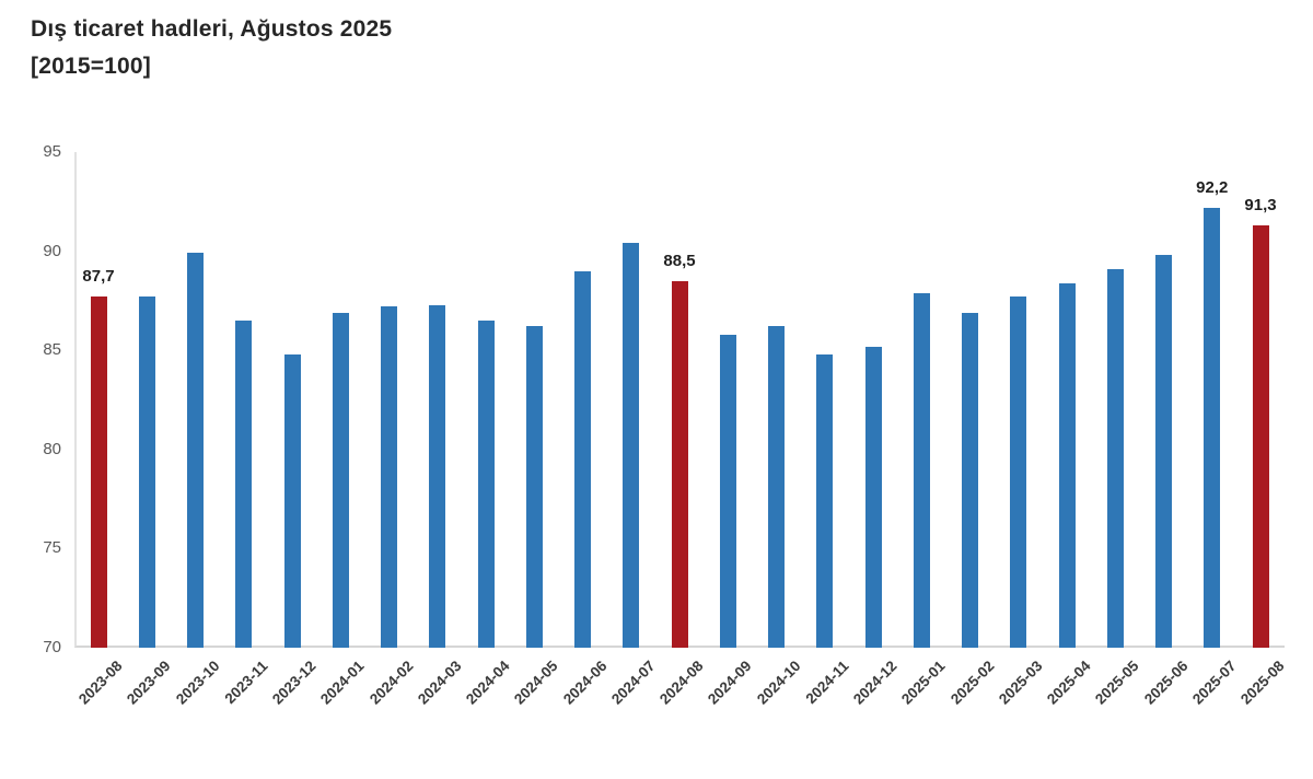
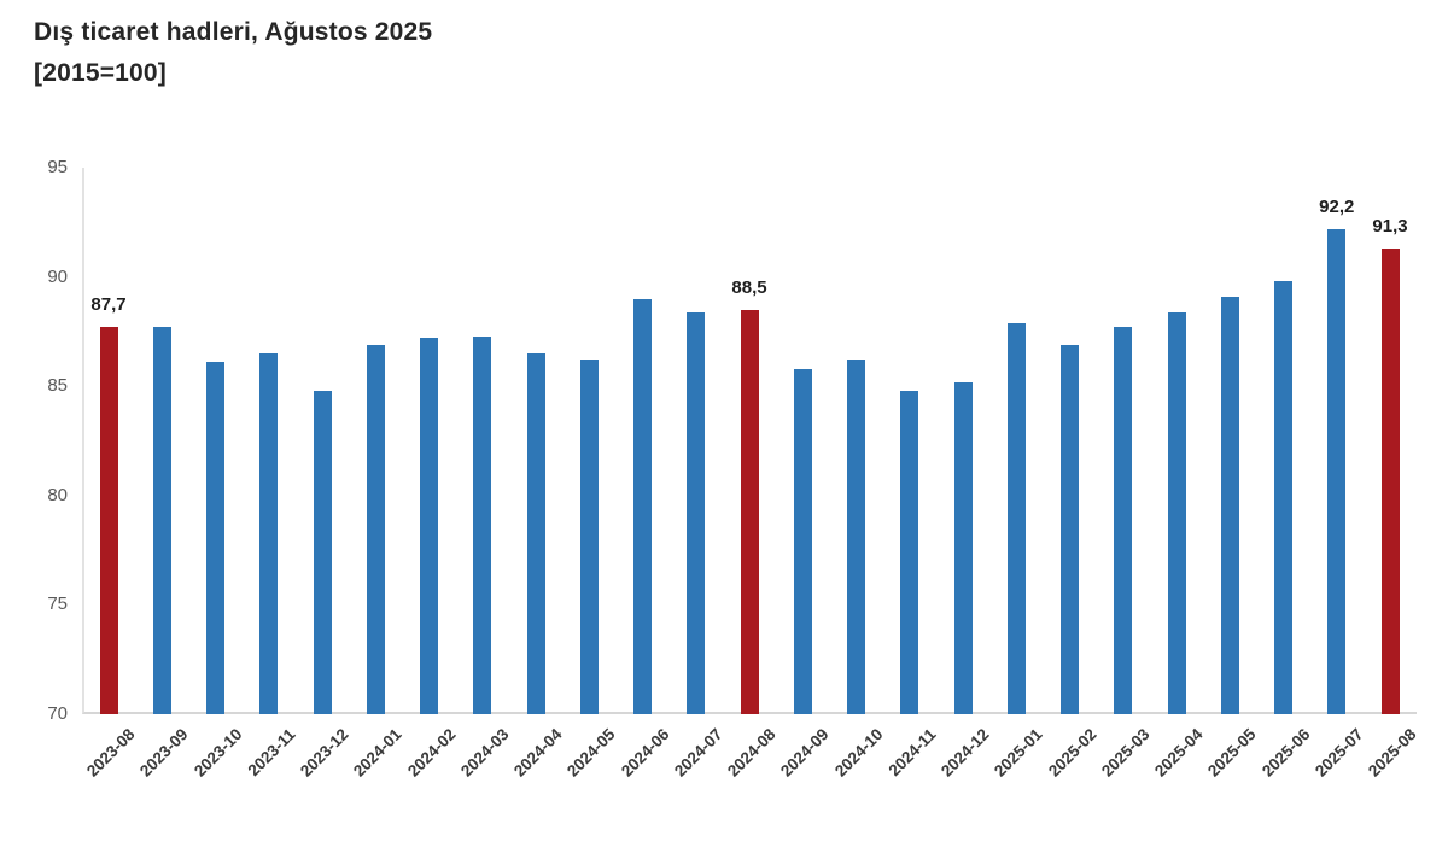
2023-10: 89.9 -> 86.1
2024-07: 90.4 -> 88.4
